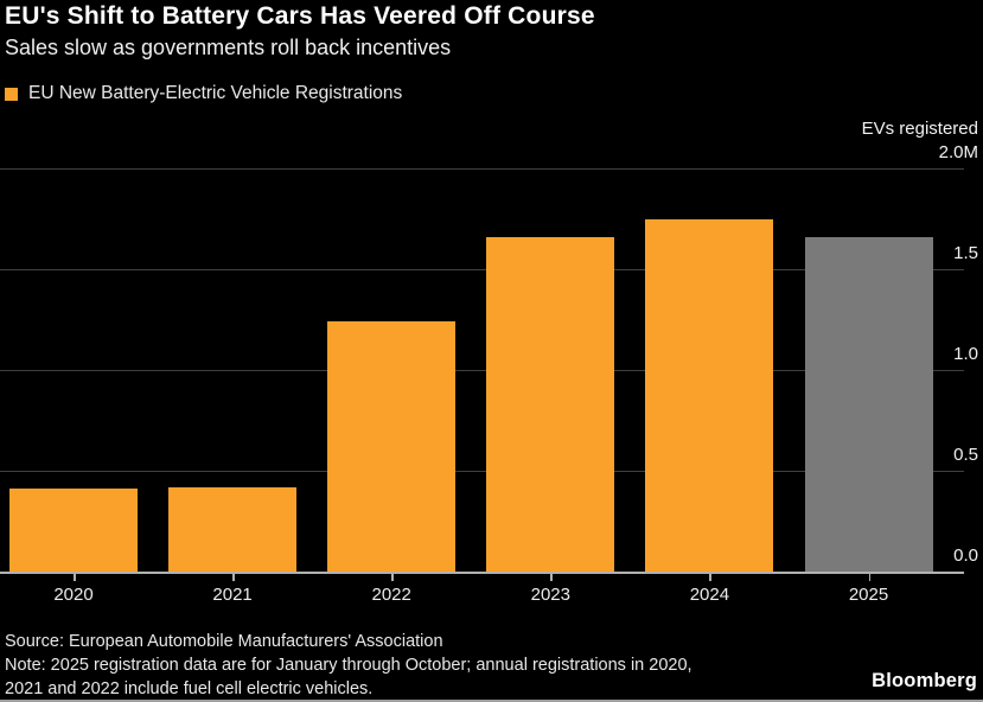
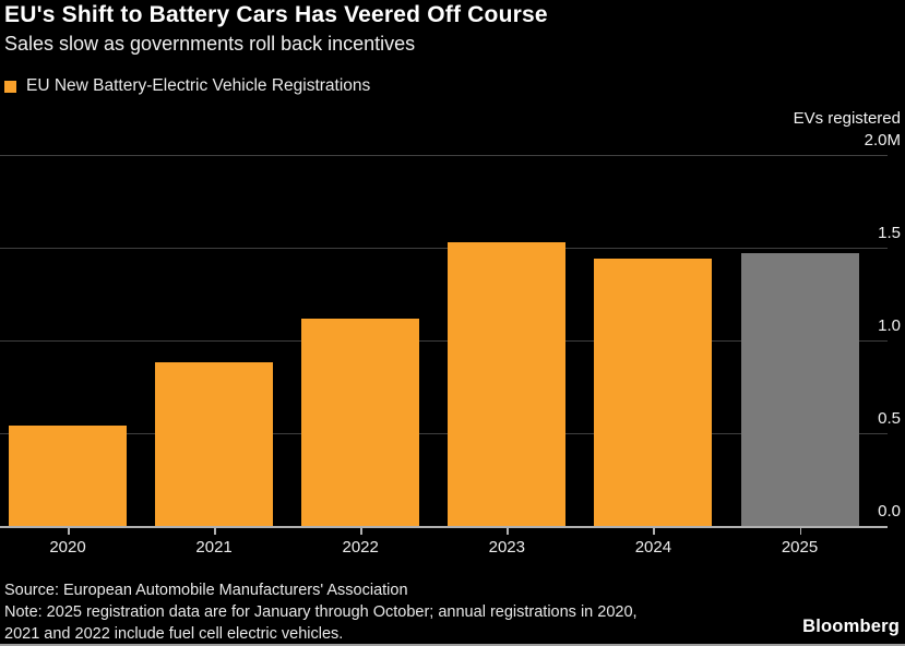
2020: 0.41M -> 0.54M
2021: 0.42M -> 0.88M
2022: 1.24M -> 1.12M
2023: 1.66M -> 1.53M
2024: 1.75M -> 1.44M
2025: 1.66M -> 1.47M
